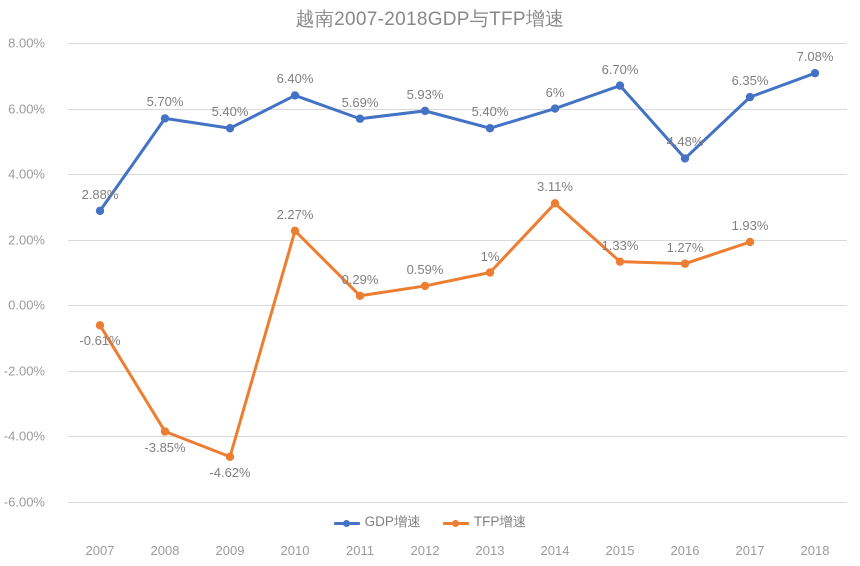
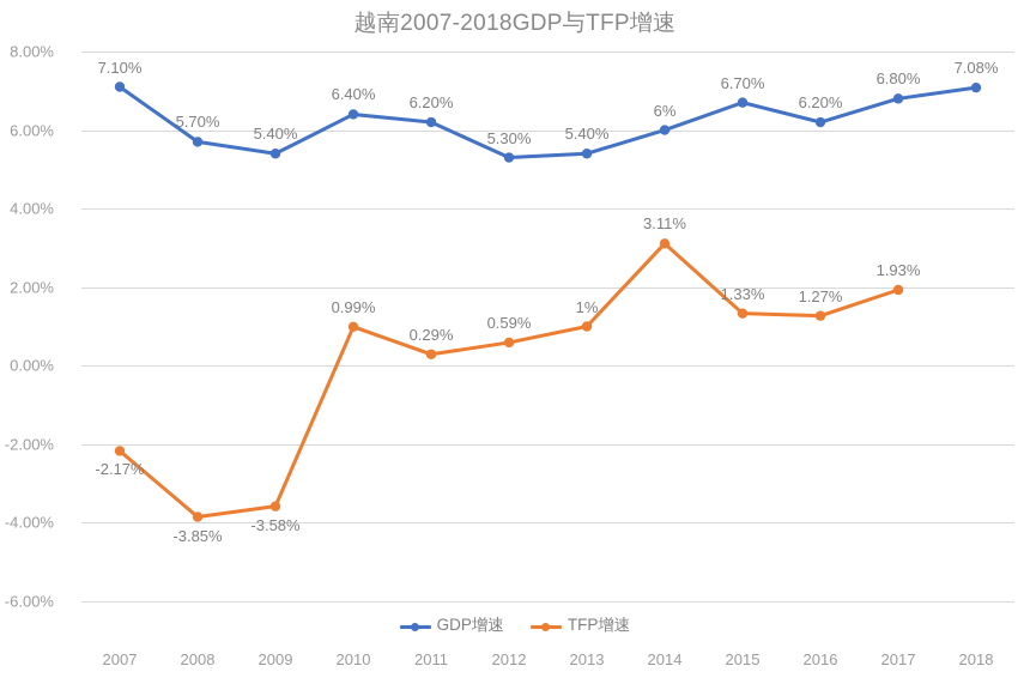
GDP增速/2007: 2.88% -> 7.10%
TFP增速/2007: -0.61% -> -2.17%
TFP增速/2009: -4.62% -> -3.58%
TFP增速/2010: 2.27% -> 0.99%
GDP增速/2011: 5.69% -> 6.20%
GDP增速/2012: 5.93% -> 5.30%
GDP增速/2016: 4.48% -> 6.20%
GDP增速/2017: 6.35% -> 6.80%
